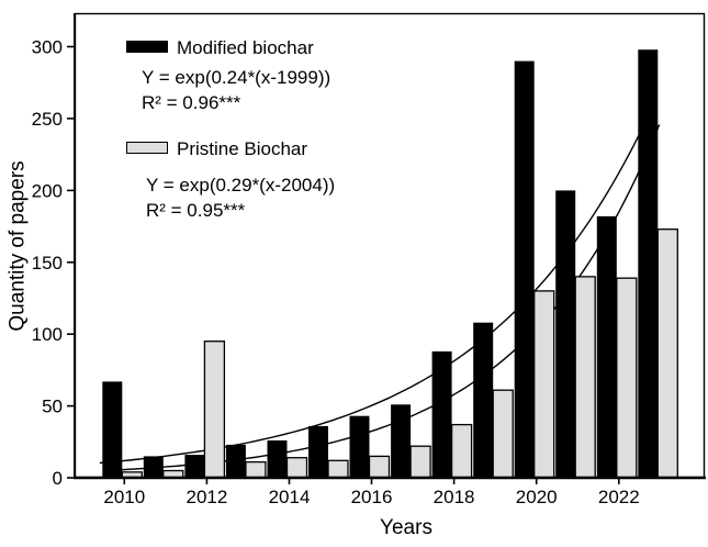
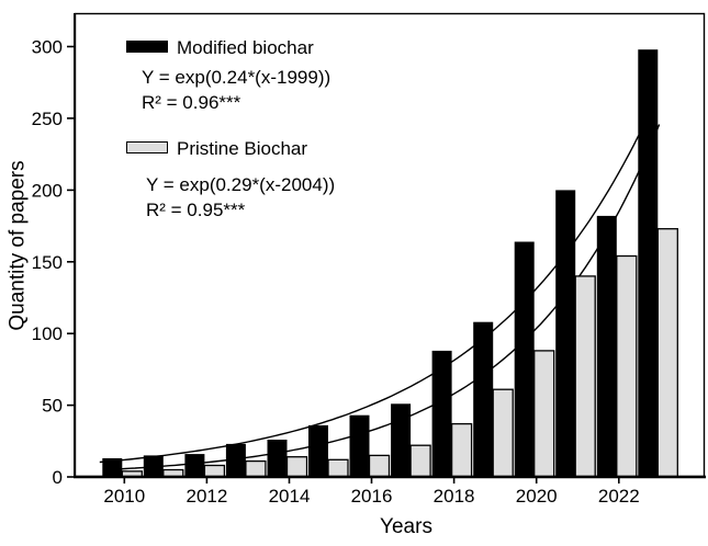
Modified biochar/2010: 67 -> 13
Pristine Biochar/2012: 95 -> 8
Modified biochar/2020: 290 -> 164
Pristine Biochar/2020: 130 -> 88
Pristine Biochar/2022: 139 -> 154
